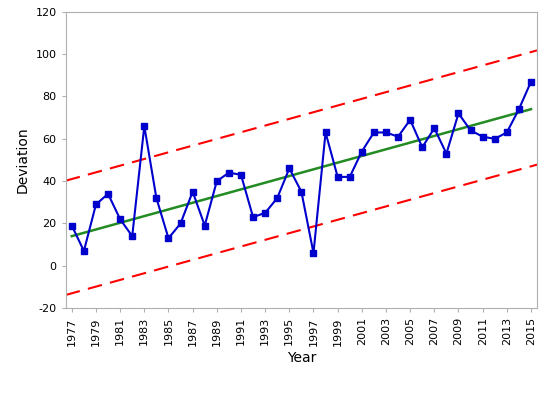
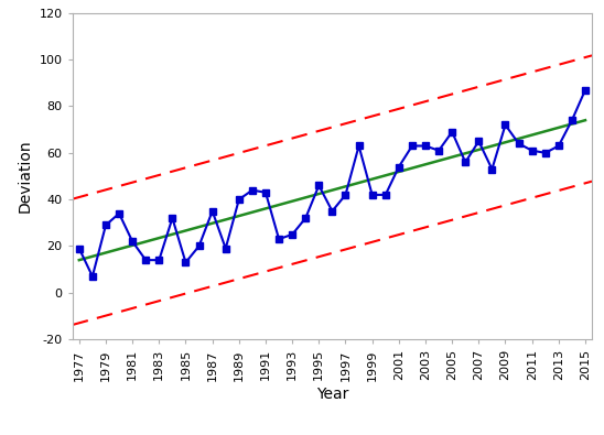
1983: 66 -> 14
1997: 6 -> 42
